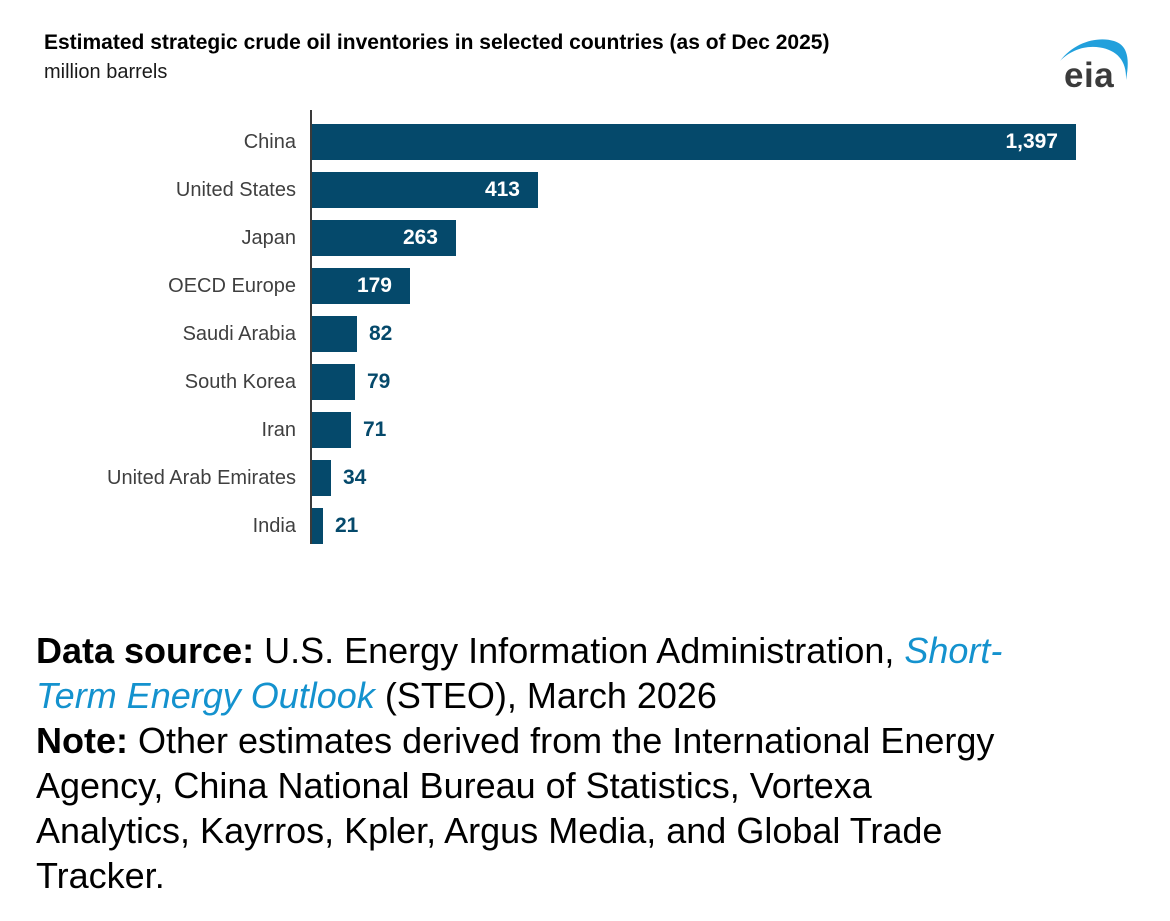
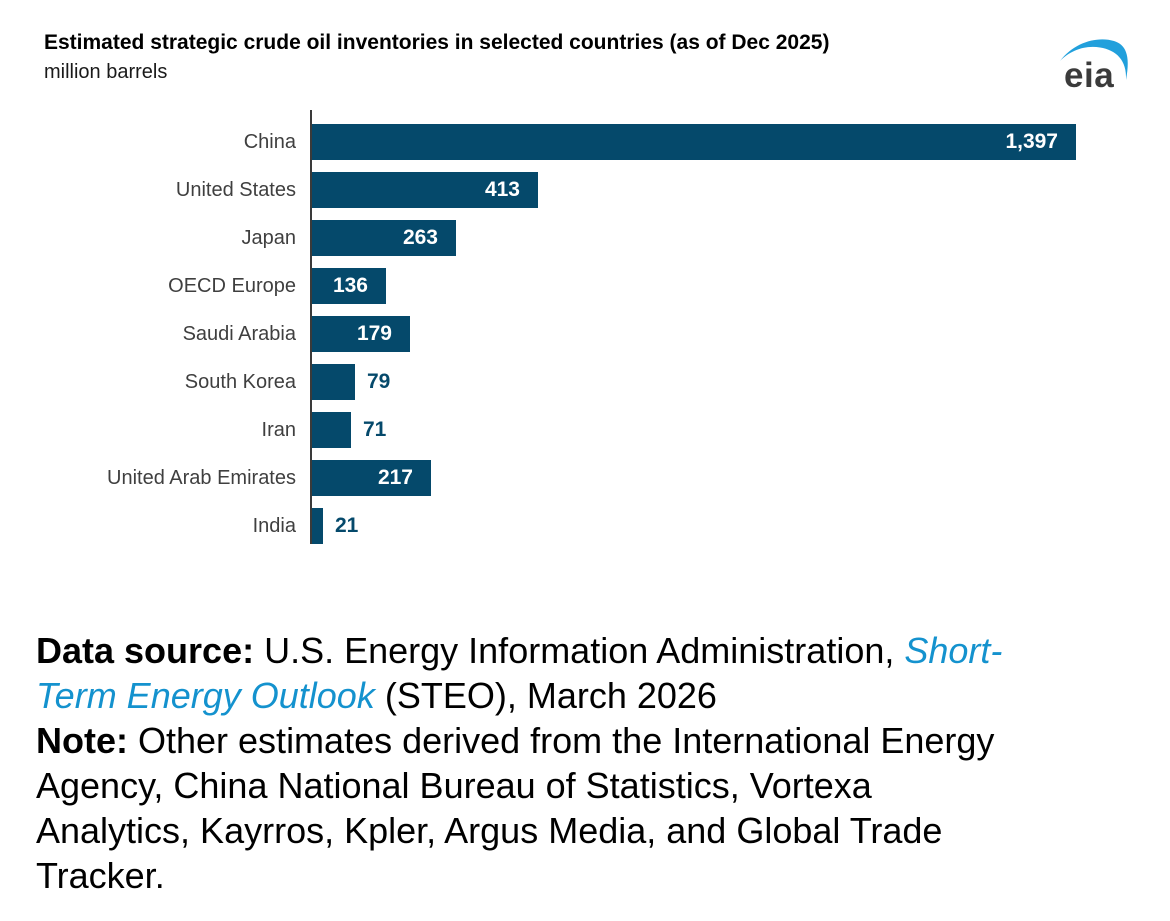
OECD Europe: 179 -> 136
Saudi Arabia: 82 -> 179
United Arab Emirates: 34 -> 217
